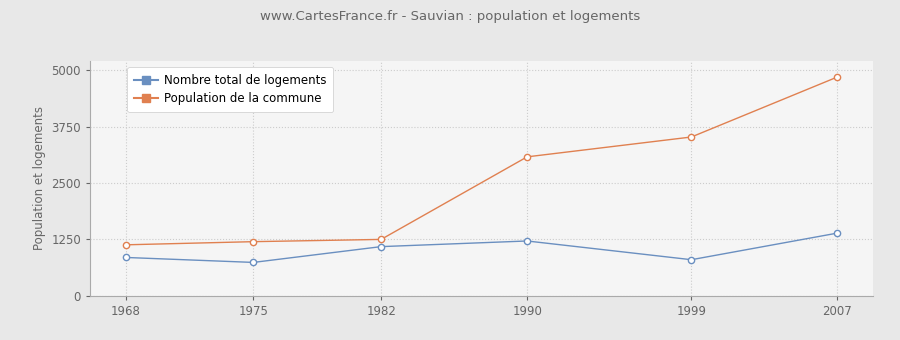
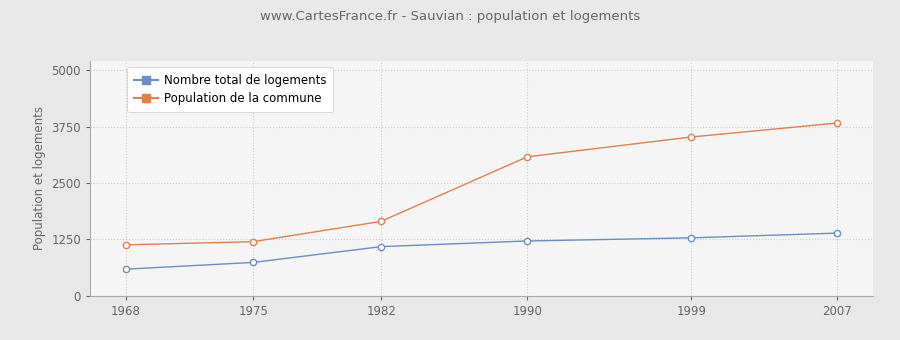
Nombre total de logements/1968: 850 -> 590
Population de la commune/1982: 1250 -> 1650
Nombre total de logements/1999: 800 -> 1280
Population de la commune/2007: 4850 -> 3830
